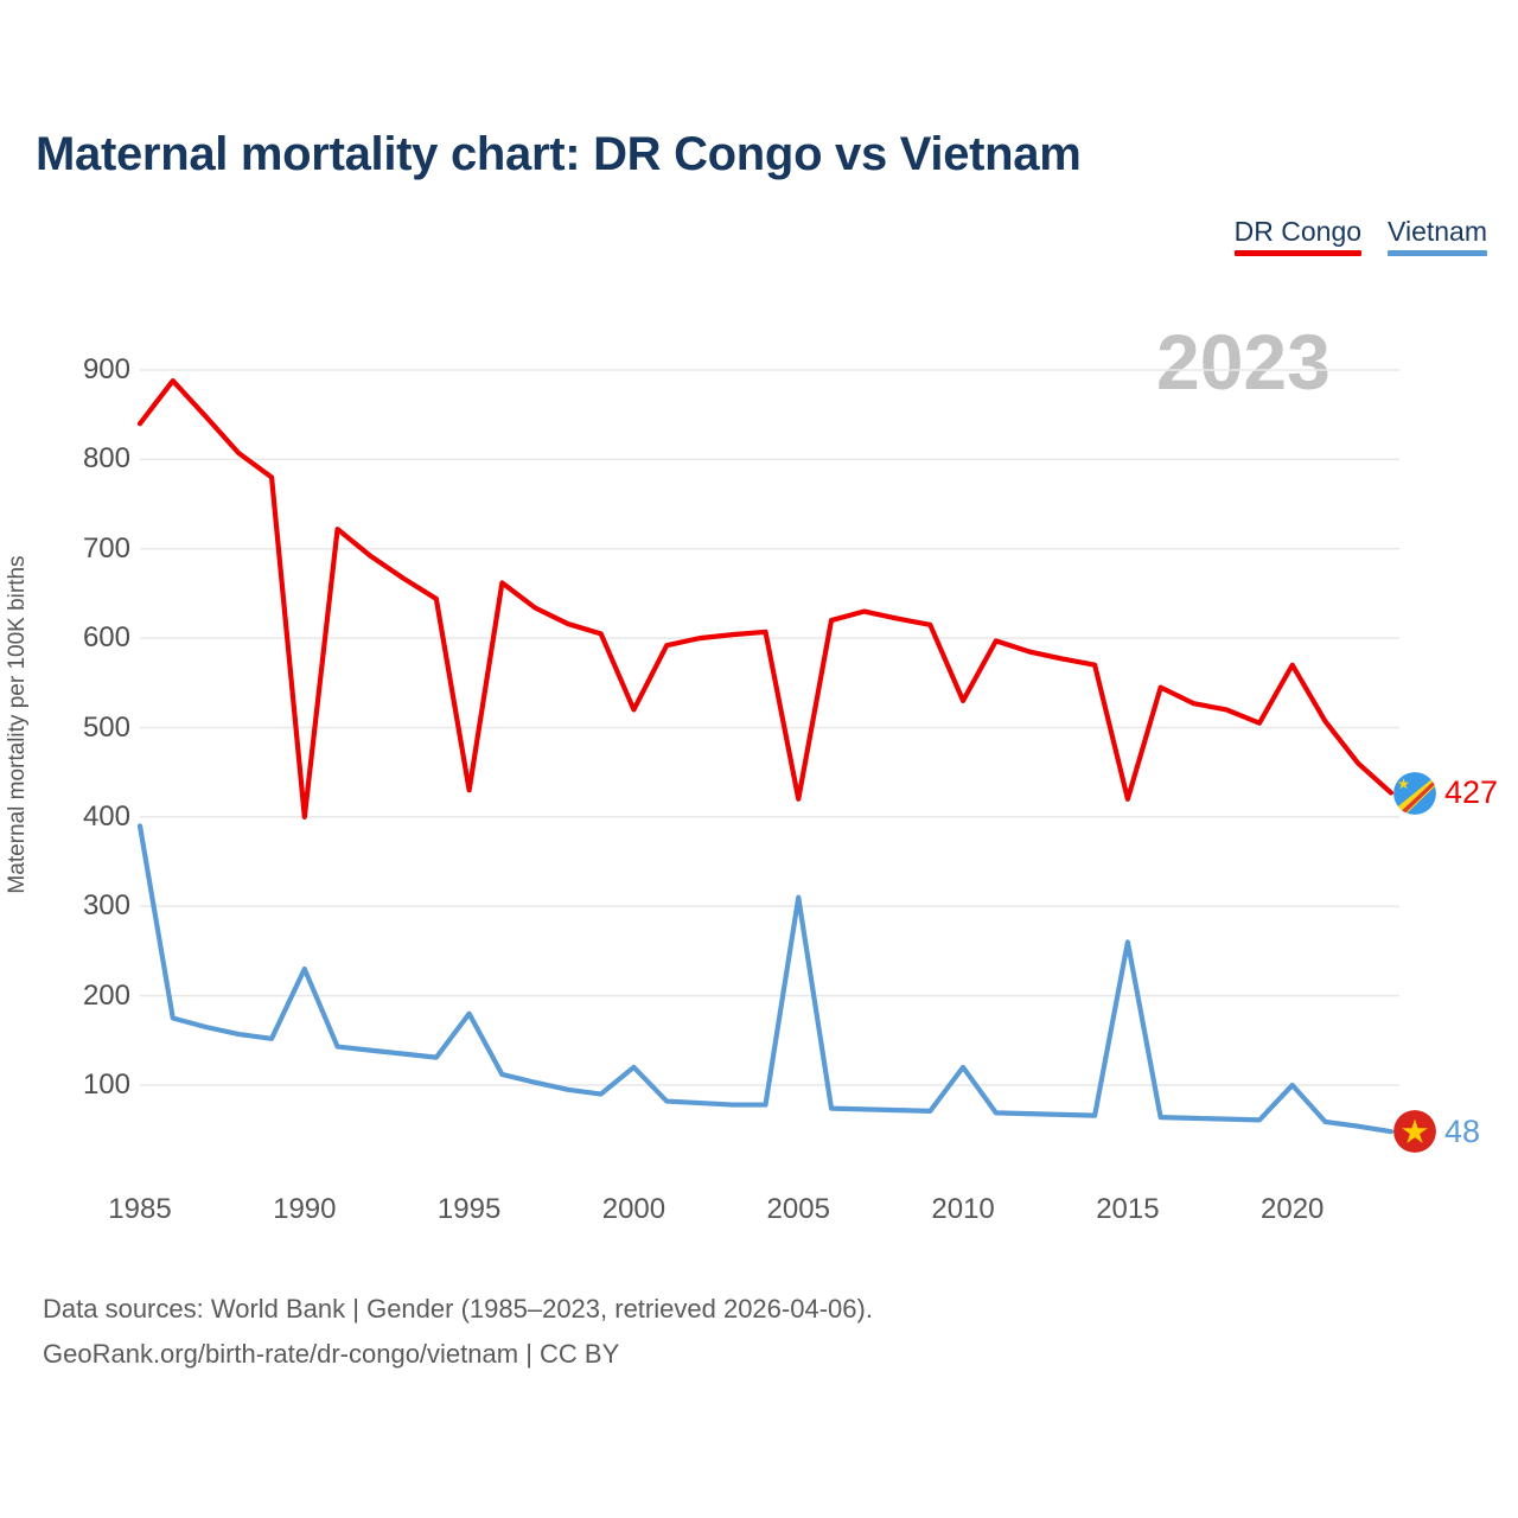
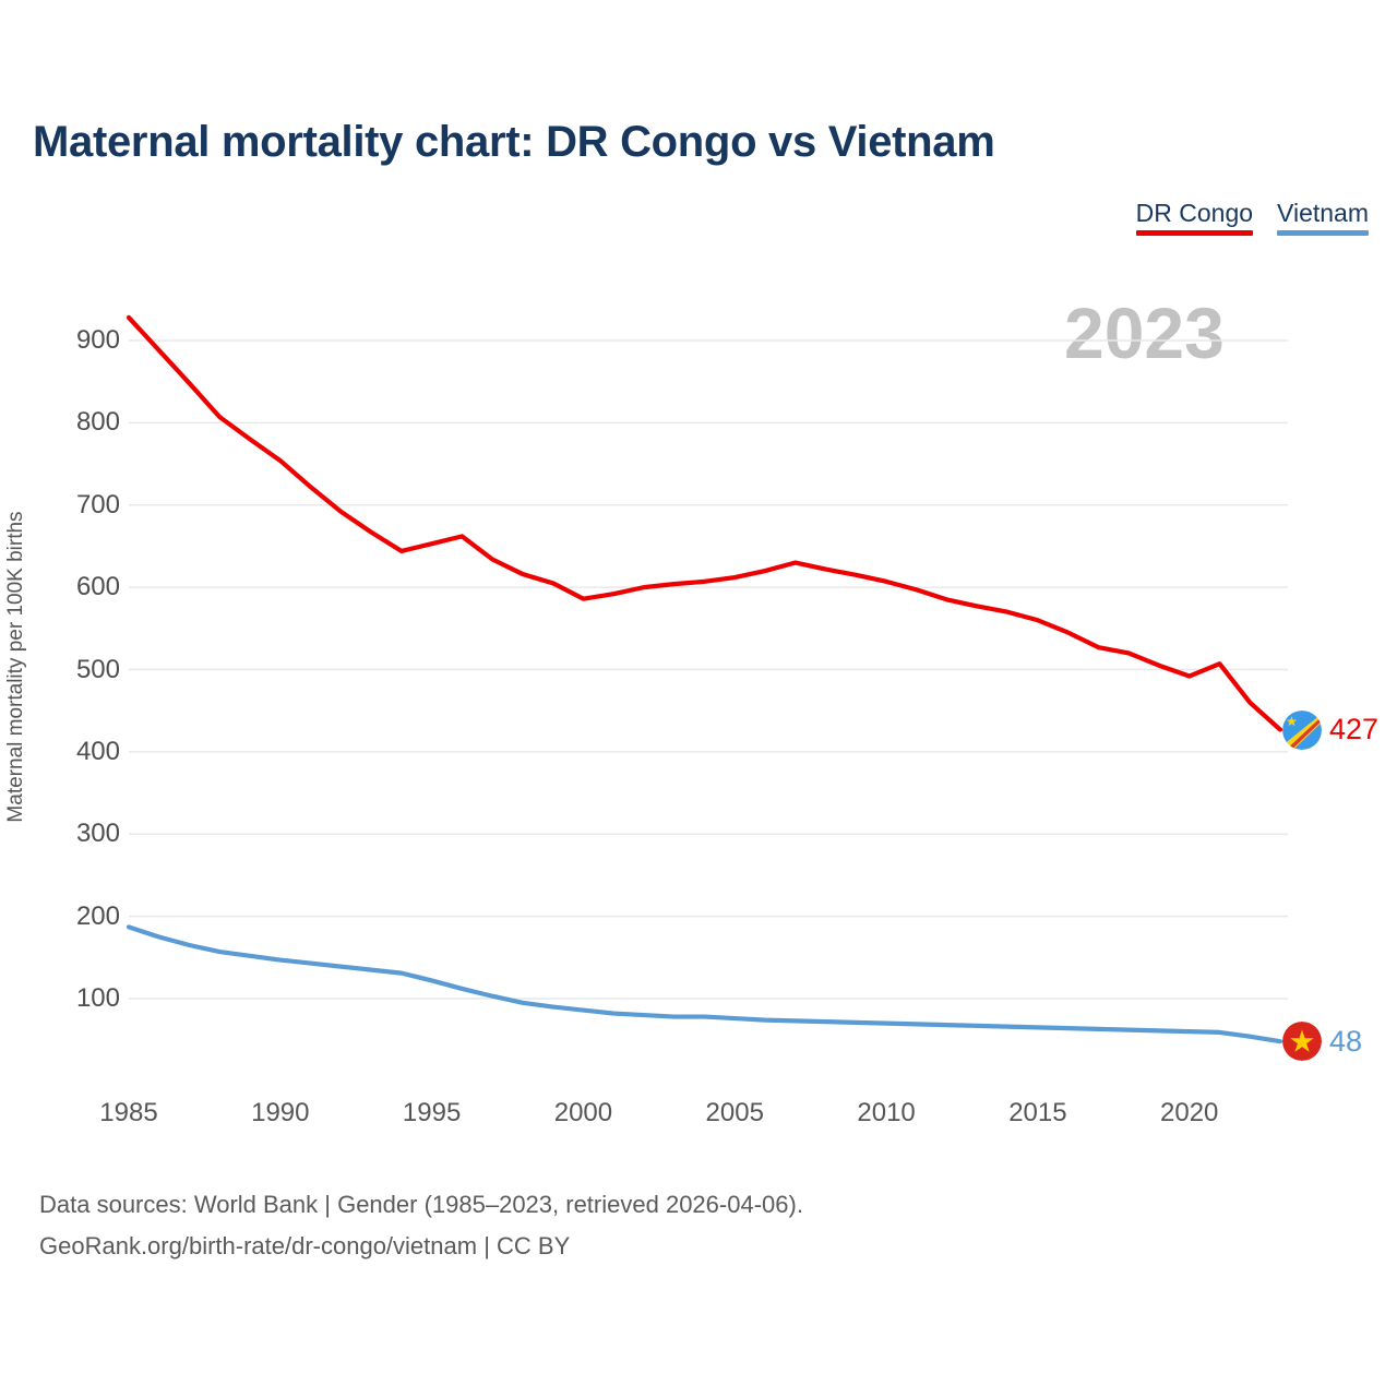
DR Congo/1985: 840 -> 930
Vietnam/1985: 390 -> 190
DR Congo/1990: 400 -> 750
Vietnam/1990: 230 -> 150
DR Congo/1995: 430 -> 650
Vietnam/1995: 180 -> 120
DR Congo/2000: 520 -> 590
Vietnam/2000: 120 -> 90
DR Congo/2005: 420 -> 610
Vietnam/2005: 310 -> 80
DR Congo/2010: 530 -> 610
Vietnam/2010: 120 -> 70
DR Congo/2015: 420 -> 560
Vietnam/2015: 260 -> 60
DR Congo/2020: 570 -> 490
Vietnam/2020: 100 -> 60
